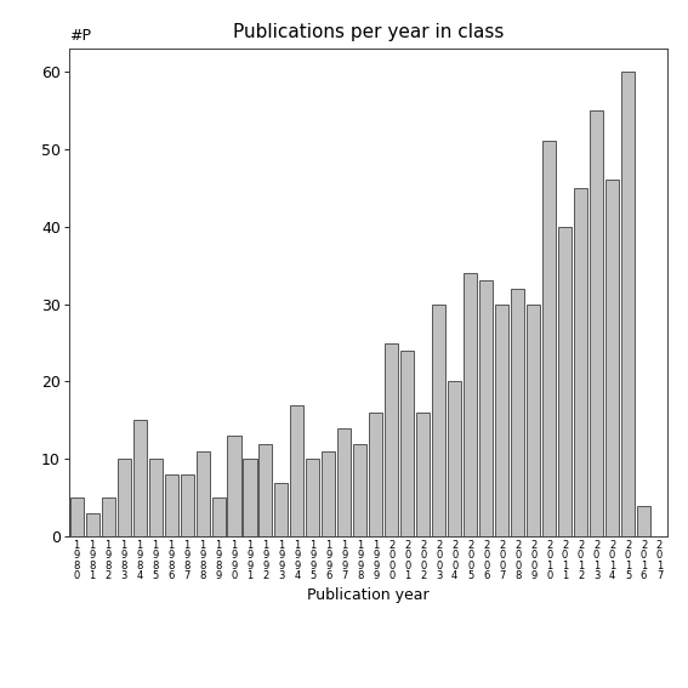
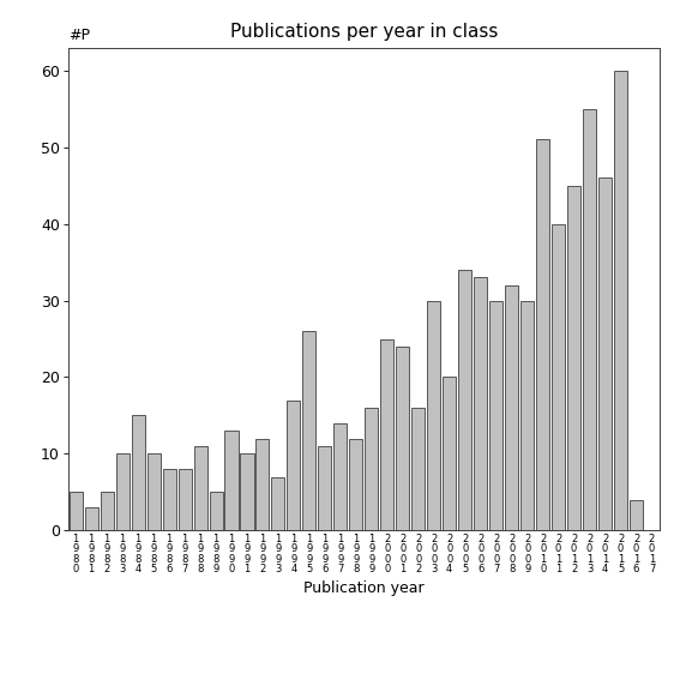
1 9 9 5: 10 -> 26
